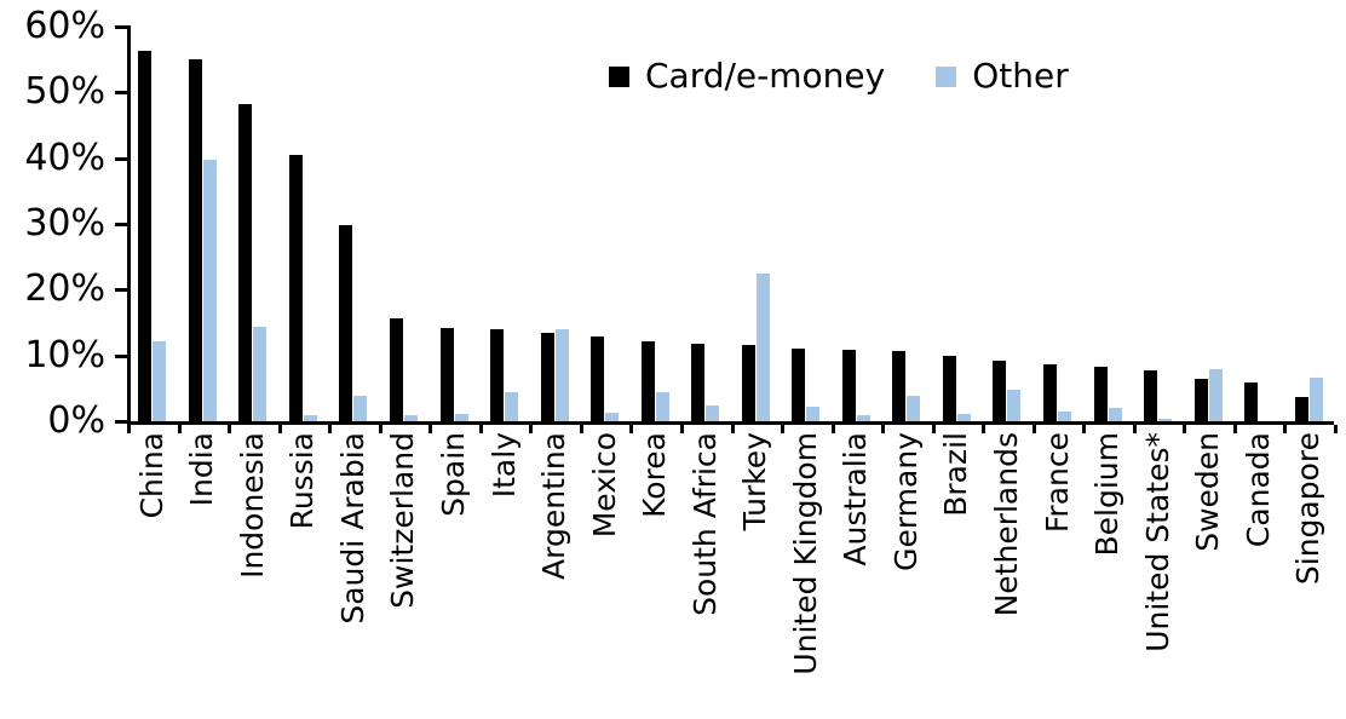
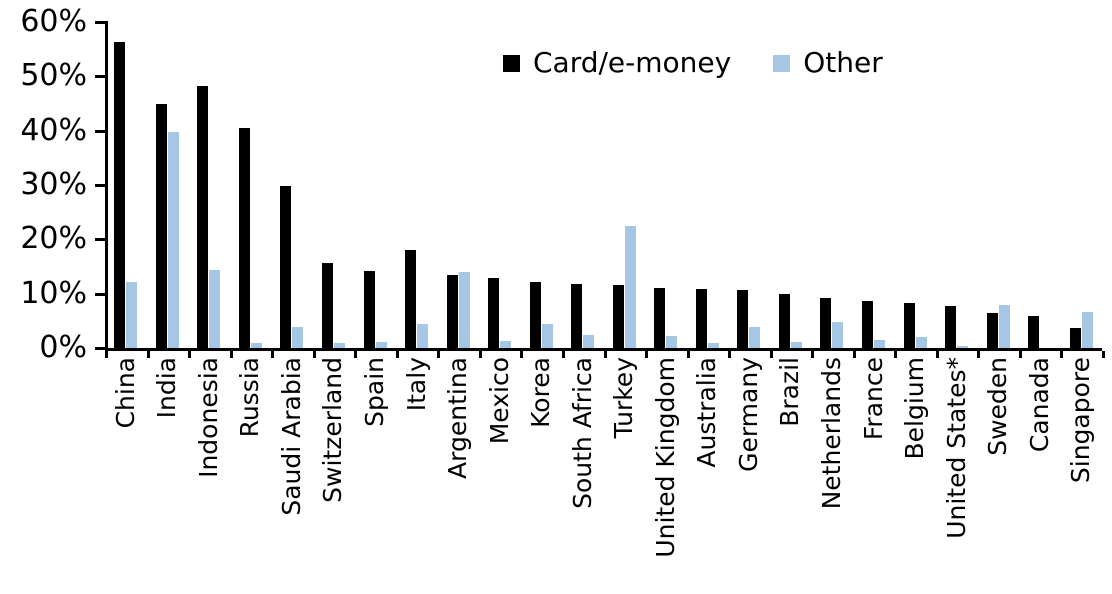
Card/e-money/India: 55% -> 45%
Card/e-money/Italy: 14% -> 18%
